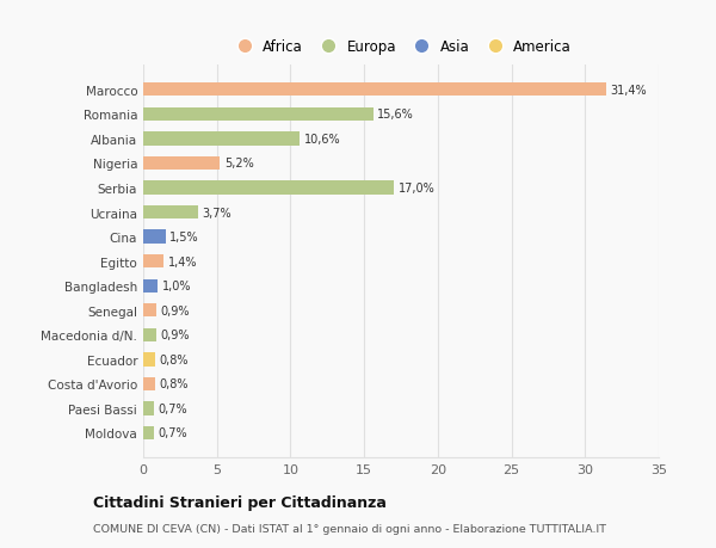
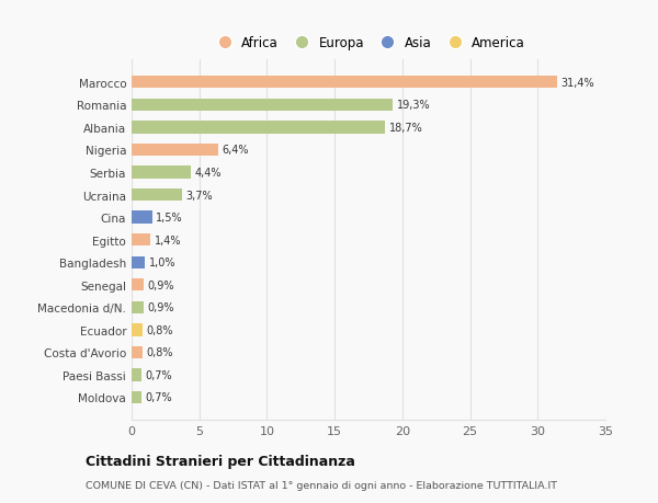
Romania: 15,6% -> 19,3%
Albania: 10,6% -> 18,7%
Nigeria: 5,2% -> 6,4%
Serbia: 17,0% -> 4,4%
